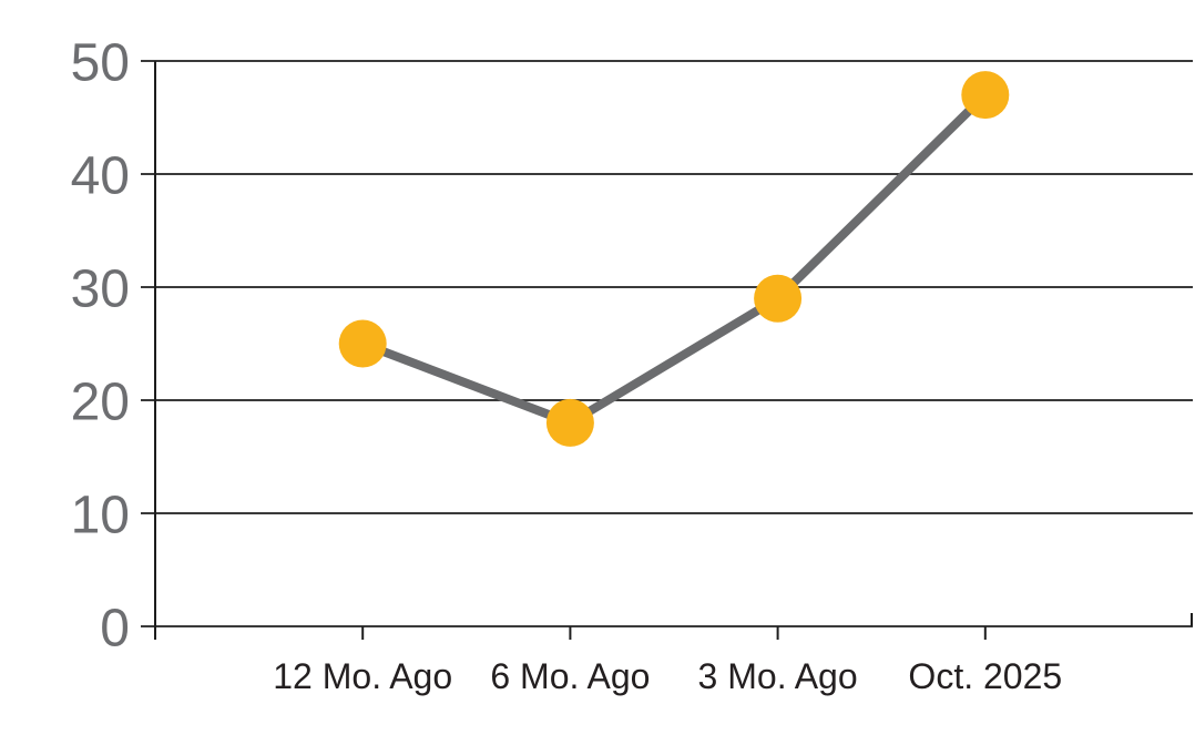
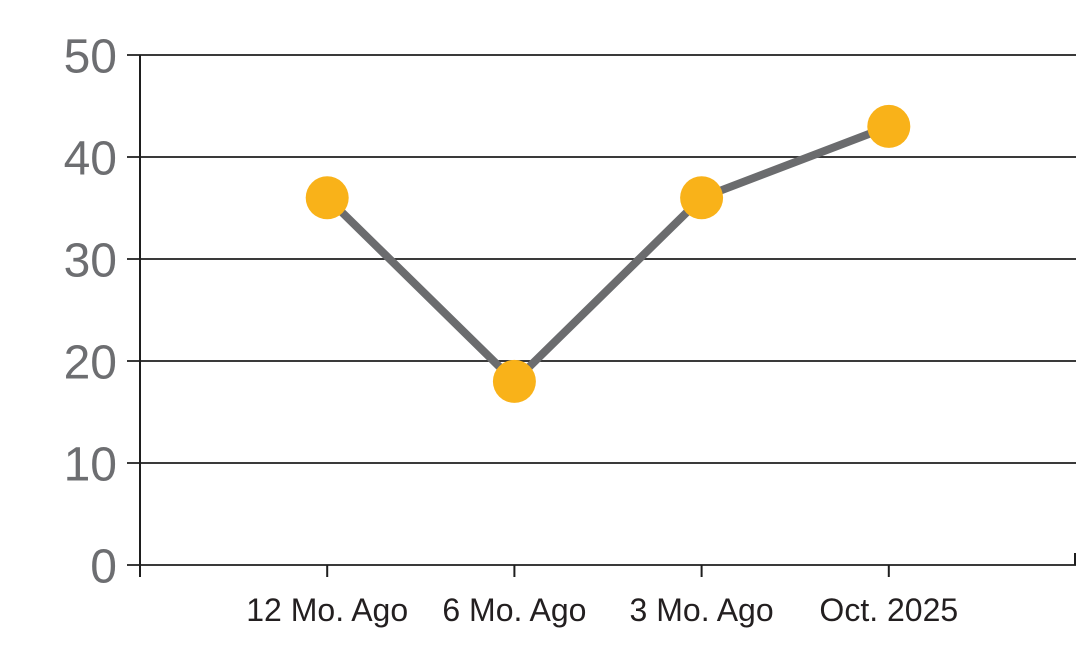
12 Mo. Ago: 25 -> 36
3 Mo. Ago: 29 -> 36
Oct. 2025: 47 -> 43
